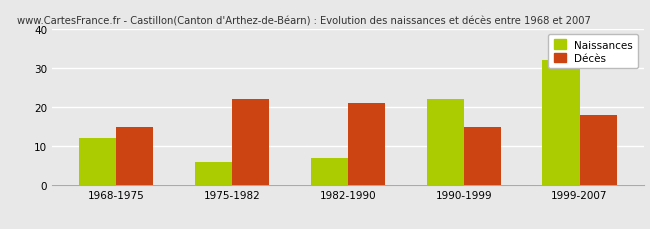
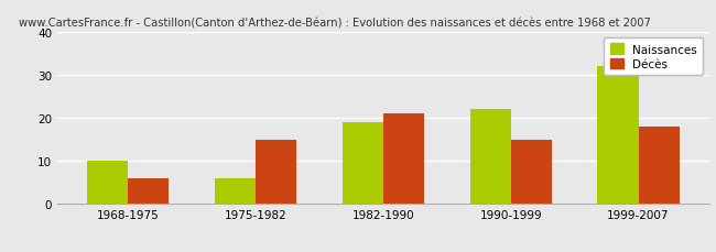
Naissances/1968-1975: 12 -> 10
Décès/1968-1975: 15 -> 6
Décès/1975-1982: 22 -> 15
Naissances/1982-1990: 7 -> 19
